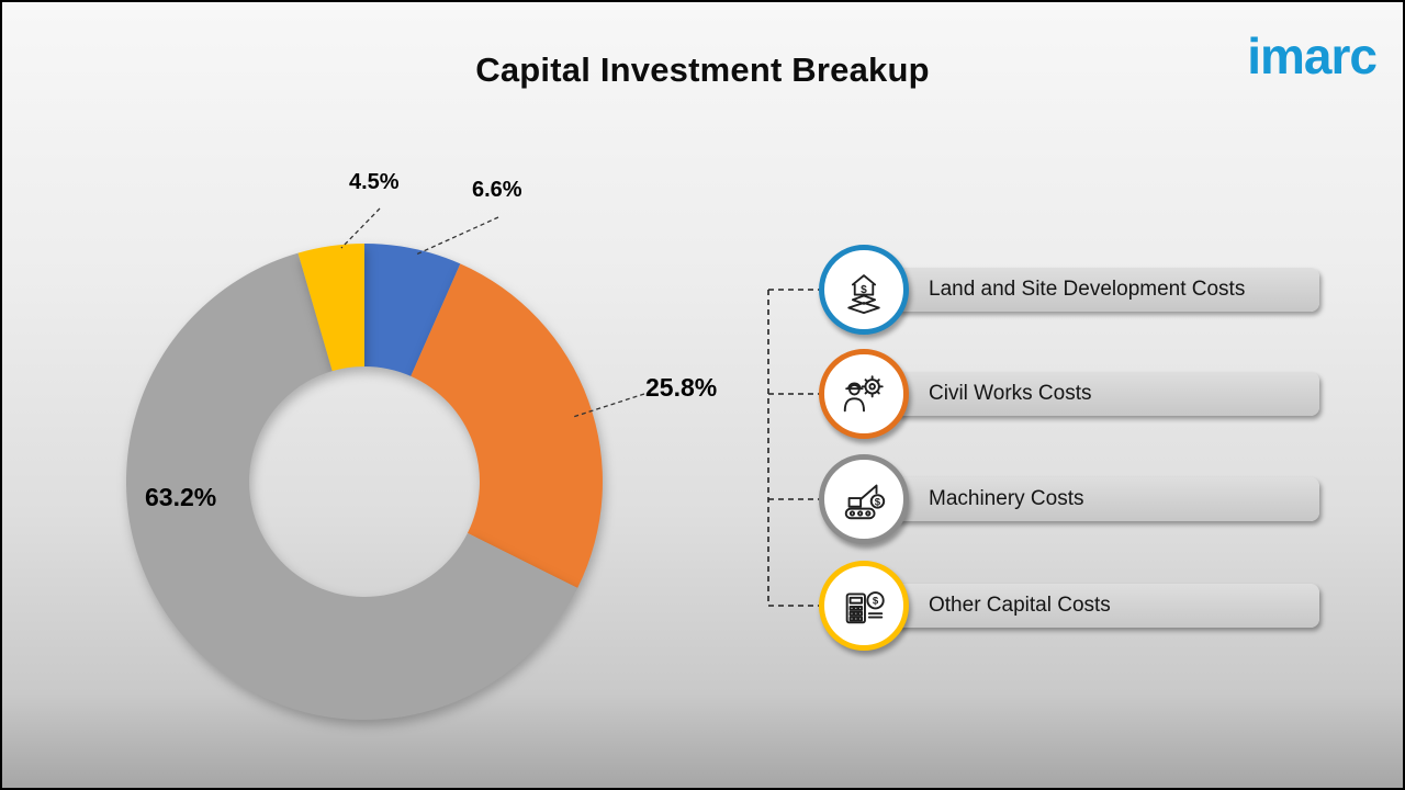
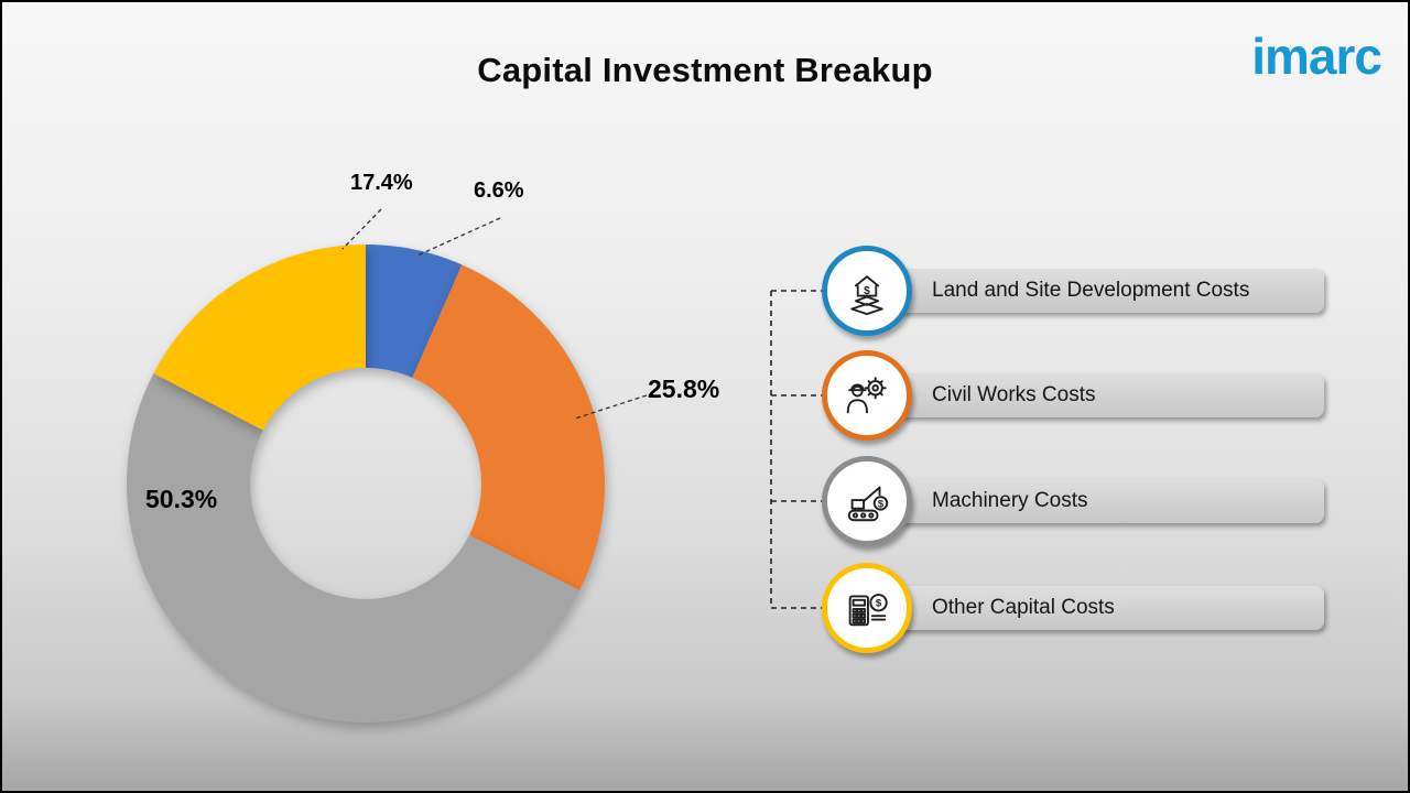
Machinery Costs: 63.2% -> 50.3%
Other Capital Costs: 4.5% -> 17.4%
